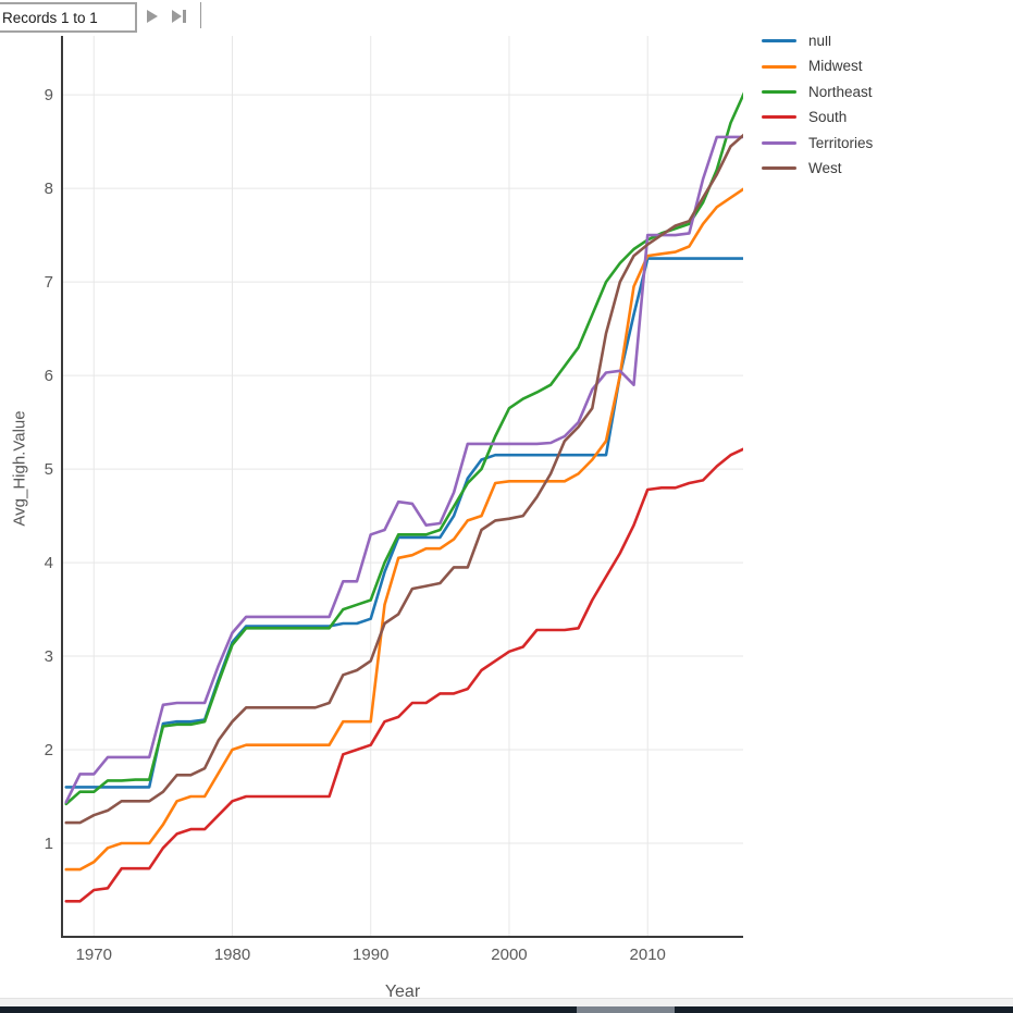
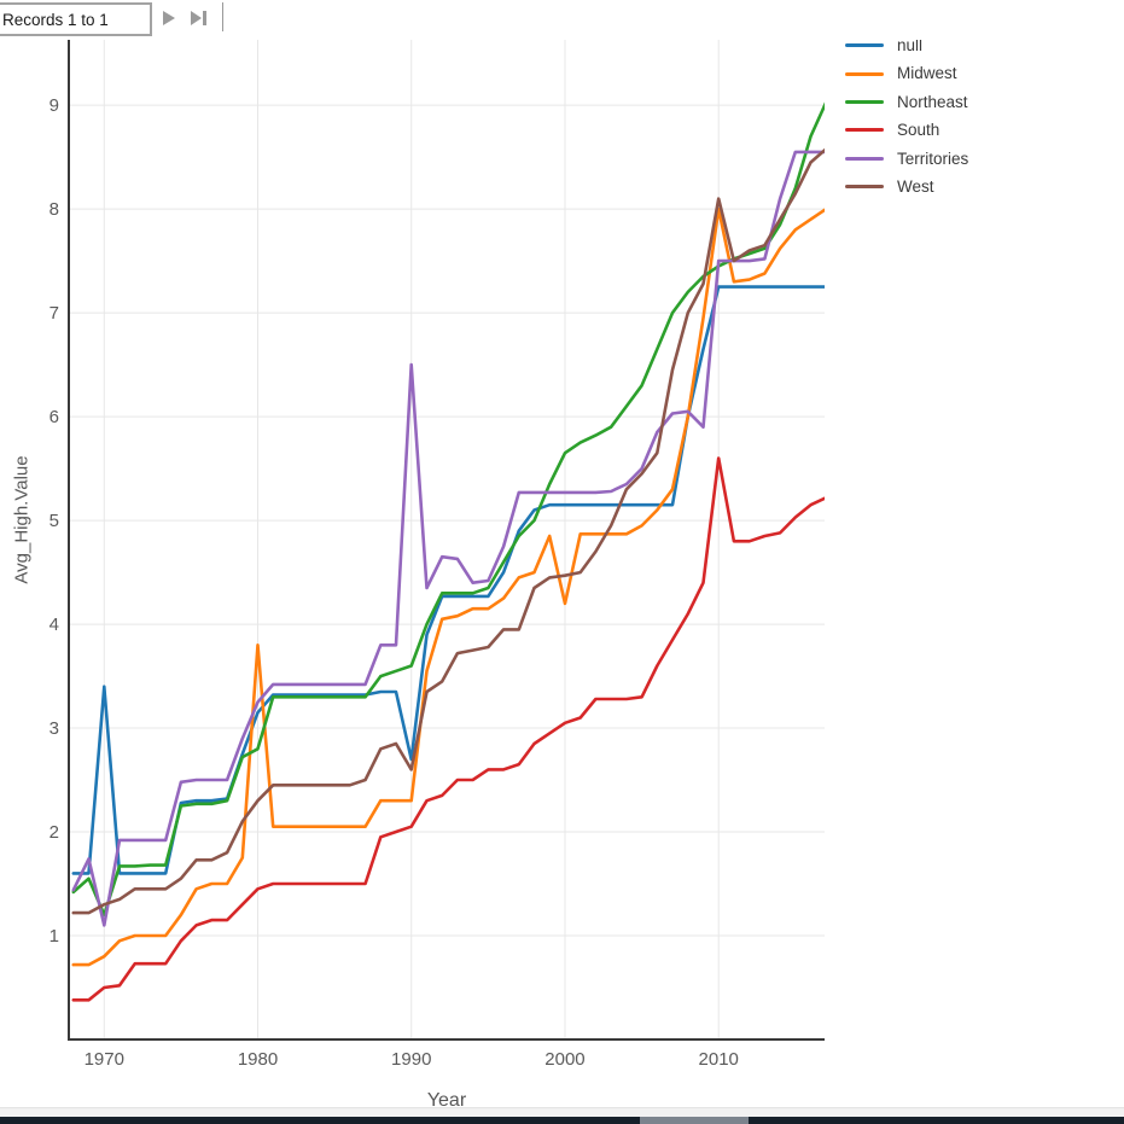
null/1970: 1.6 -> 3.4
Northeast/1970: 1.6 -> 1.2
Territories/1970: 1.7 -> 1.1
Midwest/1980: 2.0 -> 3.8
Northeast/1980: 3.1 -> 2.8
null/1990: 3.4 -> 2.7
Territories/1990: 4.3 -> 6.5
West/1990: 3.0 -> 2.6
Midwest/2000: 4.9 -> 4.2
Midwest/2010: 7.3 -> 8.0
South/2010: 4.8 -> 5.6
West/2010: 7.4 -> 8.1
